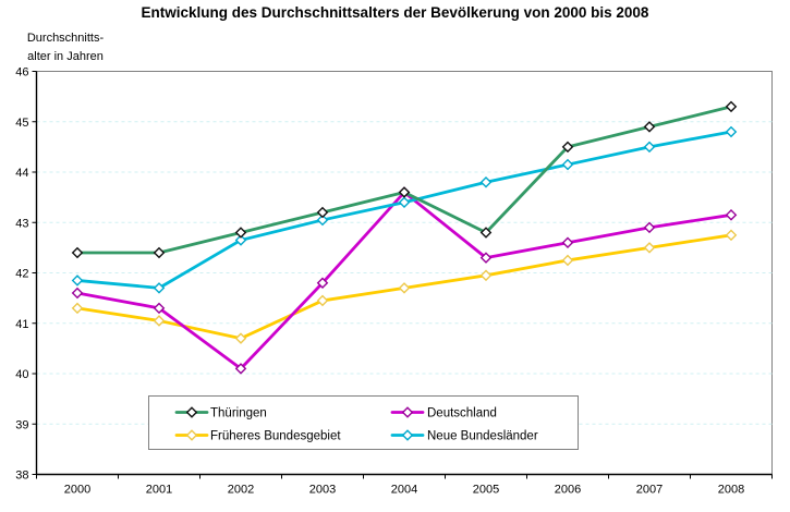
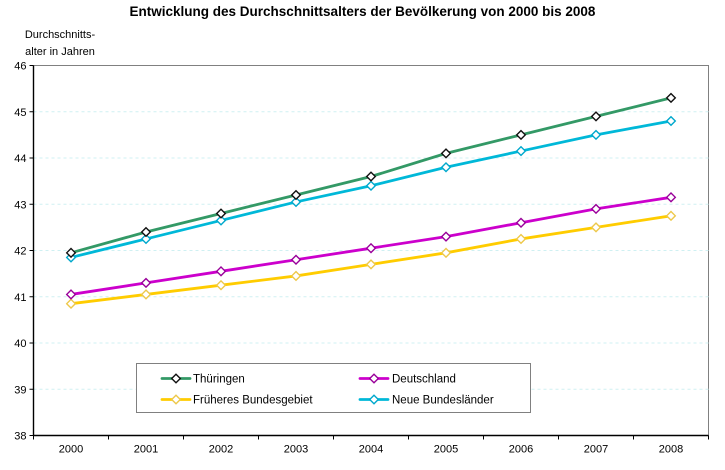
Thüringen/2000: 42.4 -> 42.0
Deutschland/2000: 41.6 -> 41.0
Früheres Bundesgebiet/2000: 41.3 -> 40.9
Neue Bundesländer/2001: 41.7 -> 42.2
Deutschland/2002: 40.1 -> 41.5
Früheres Bundesgebiet/2002: 40.7 -> 41.2
Deutschland/2004: 43.6 -> 42.0
Thüringen/2005: 42.8 -> 44.1
